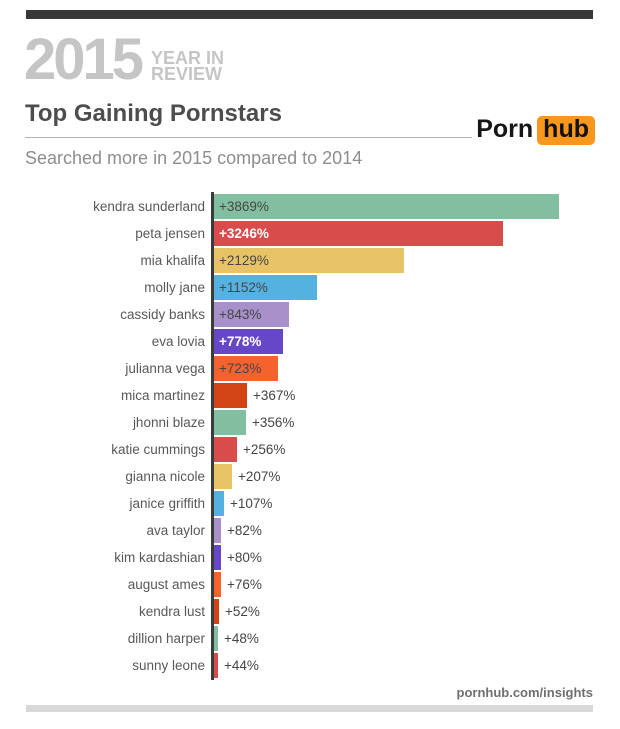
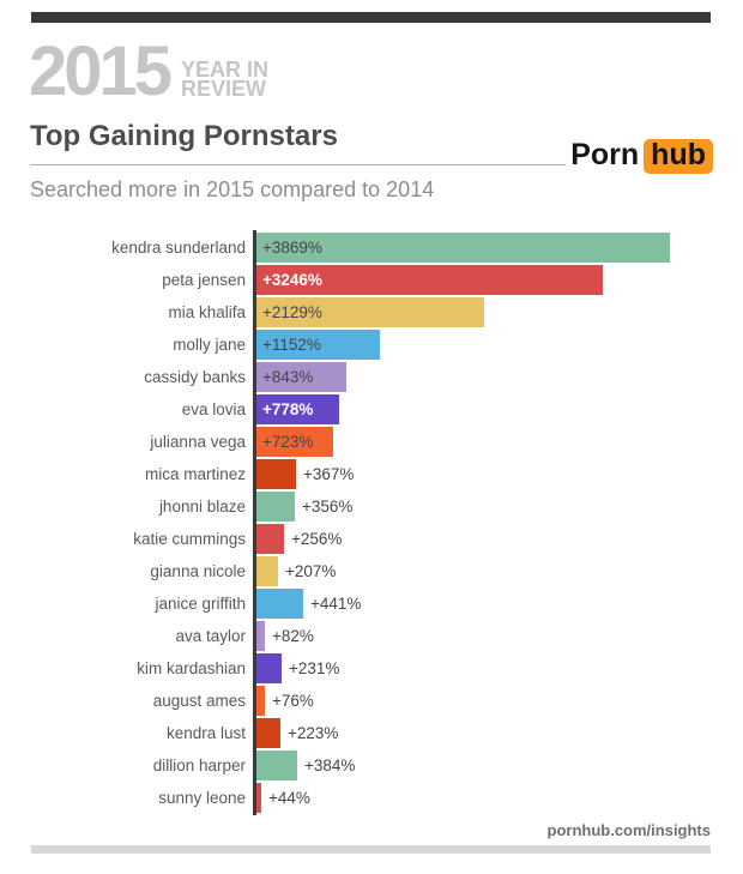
janice griffith: +107% -> +441%
kim kardashian: +80% -> +231%
kendra lust: +52% -> +223%
dillion harper: +48% -> +384%
